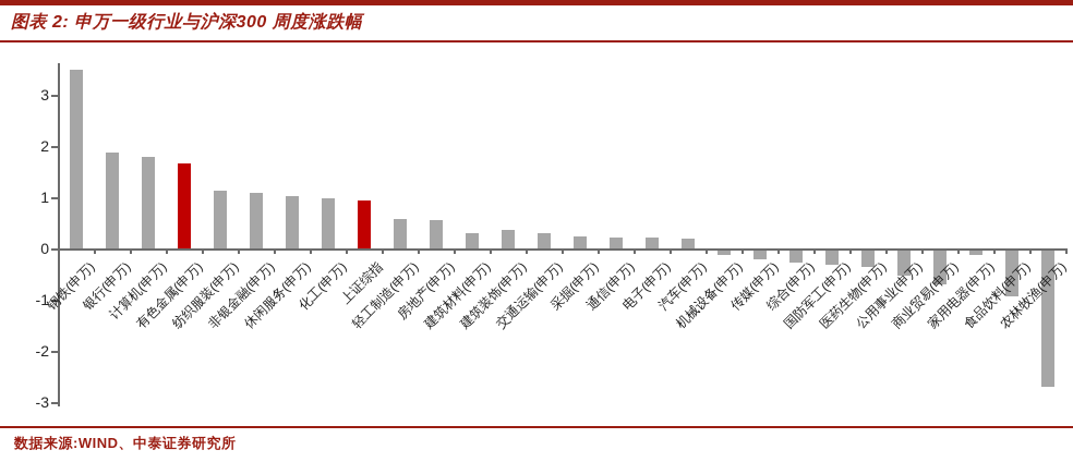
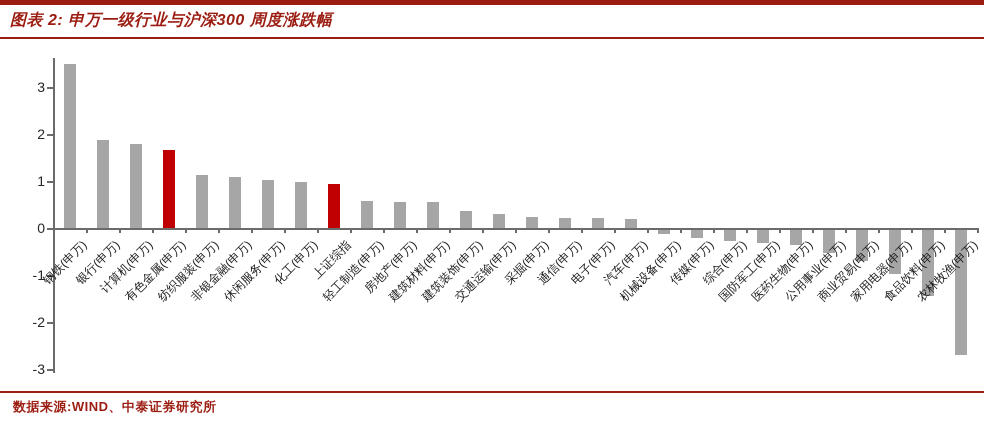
建筑材料(申万): 0.3 -> 0.6
家用电器(申万): -0.1 -> -0.9
食品饮料(申万): -0.9 -> -1.4
